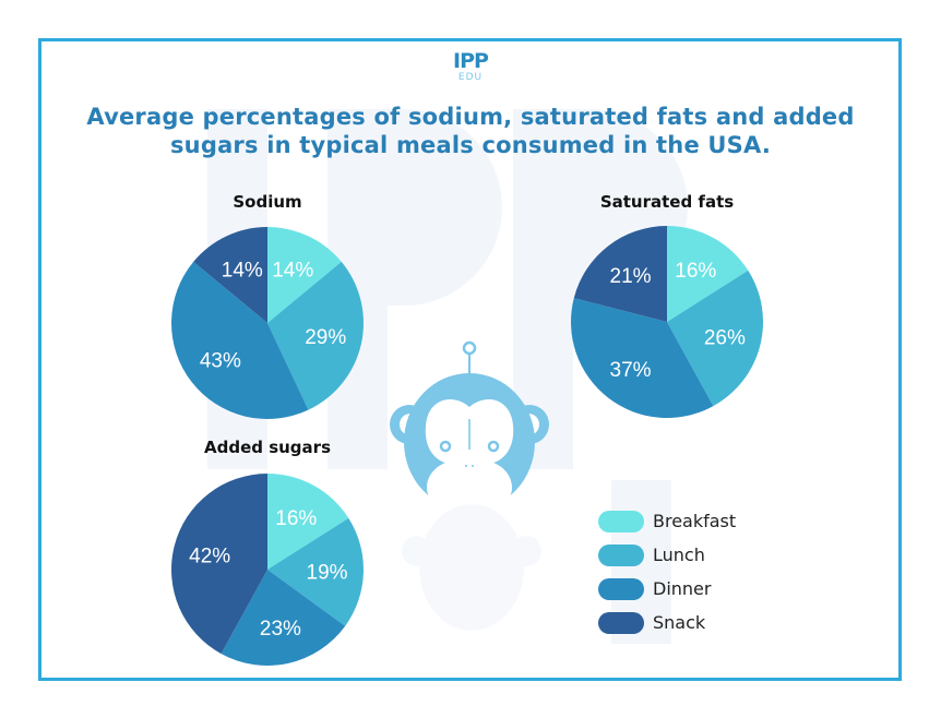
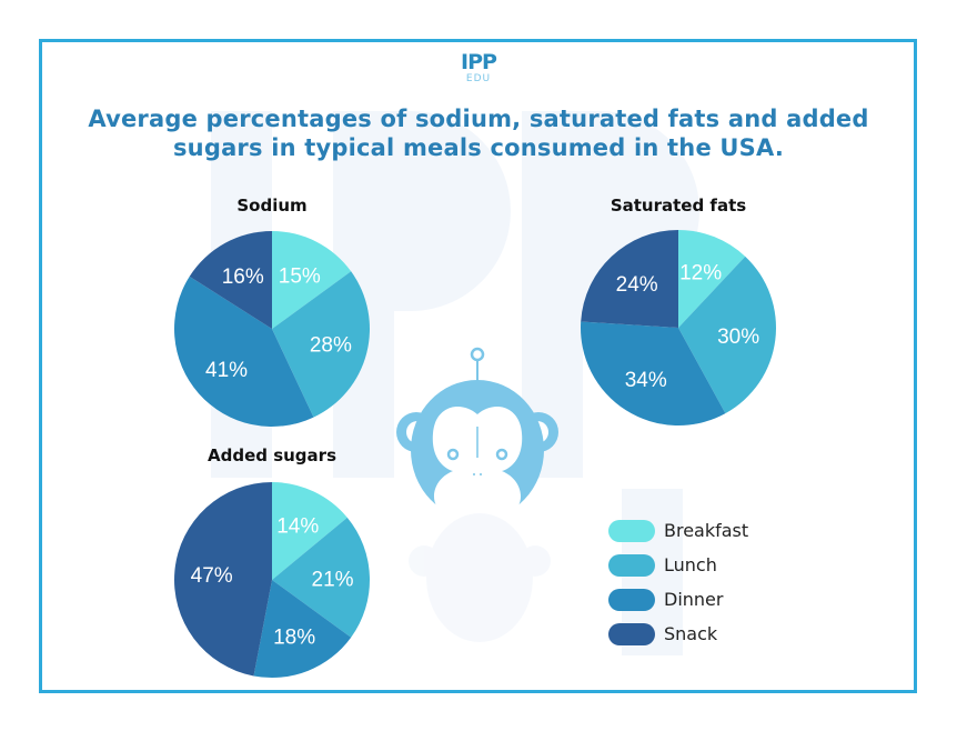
Sodium/Breakfast: 14% -> 15%
Sodium/Lunch: 29% -> 28%
Sodium/Dinner: 43% -> 41%
Sodium/Snack: 14% -> 16%
Saturated fats/Breakfast: 16% -> 12%
Saturated fats/Lunch: 26% -> 30%
Saturated fats/Dinner: 37% -> 34%
Saturated fats/Snack: 21% -> 24%
Added sugars/Breakfast: 16% -> 14%
Added sugars/Lunch: 19% -> 21%
Added sugars/Dinner: 23% -> 18%
Added sugars/Snack: 42% -> 47%
